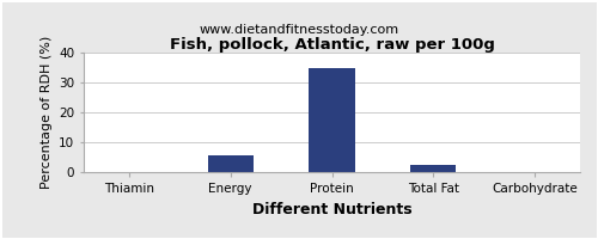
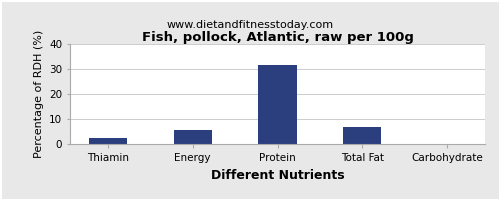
Thiamin: 0.2 -> 2.5
Protein: 35.0 -> 31.5
Total Fat: 2.5 -> 7.0
